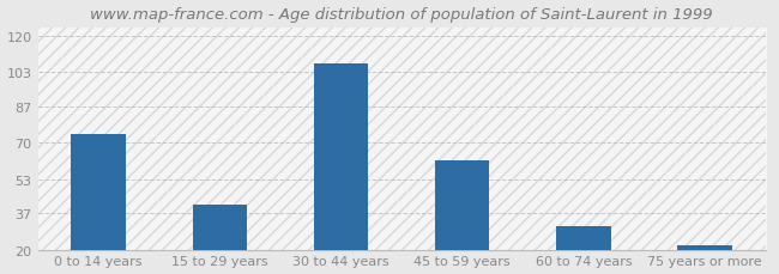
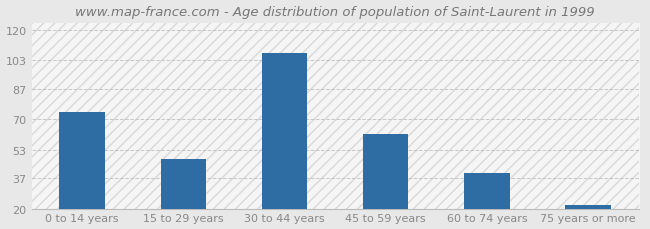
15 to 29 years: 41 -> 48
60 to 74 years: 31 -> 40
